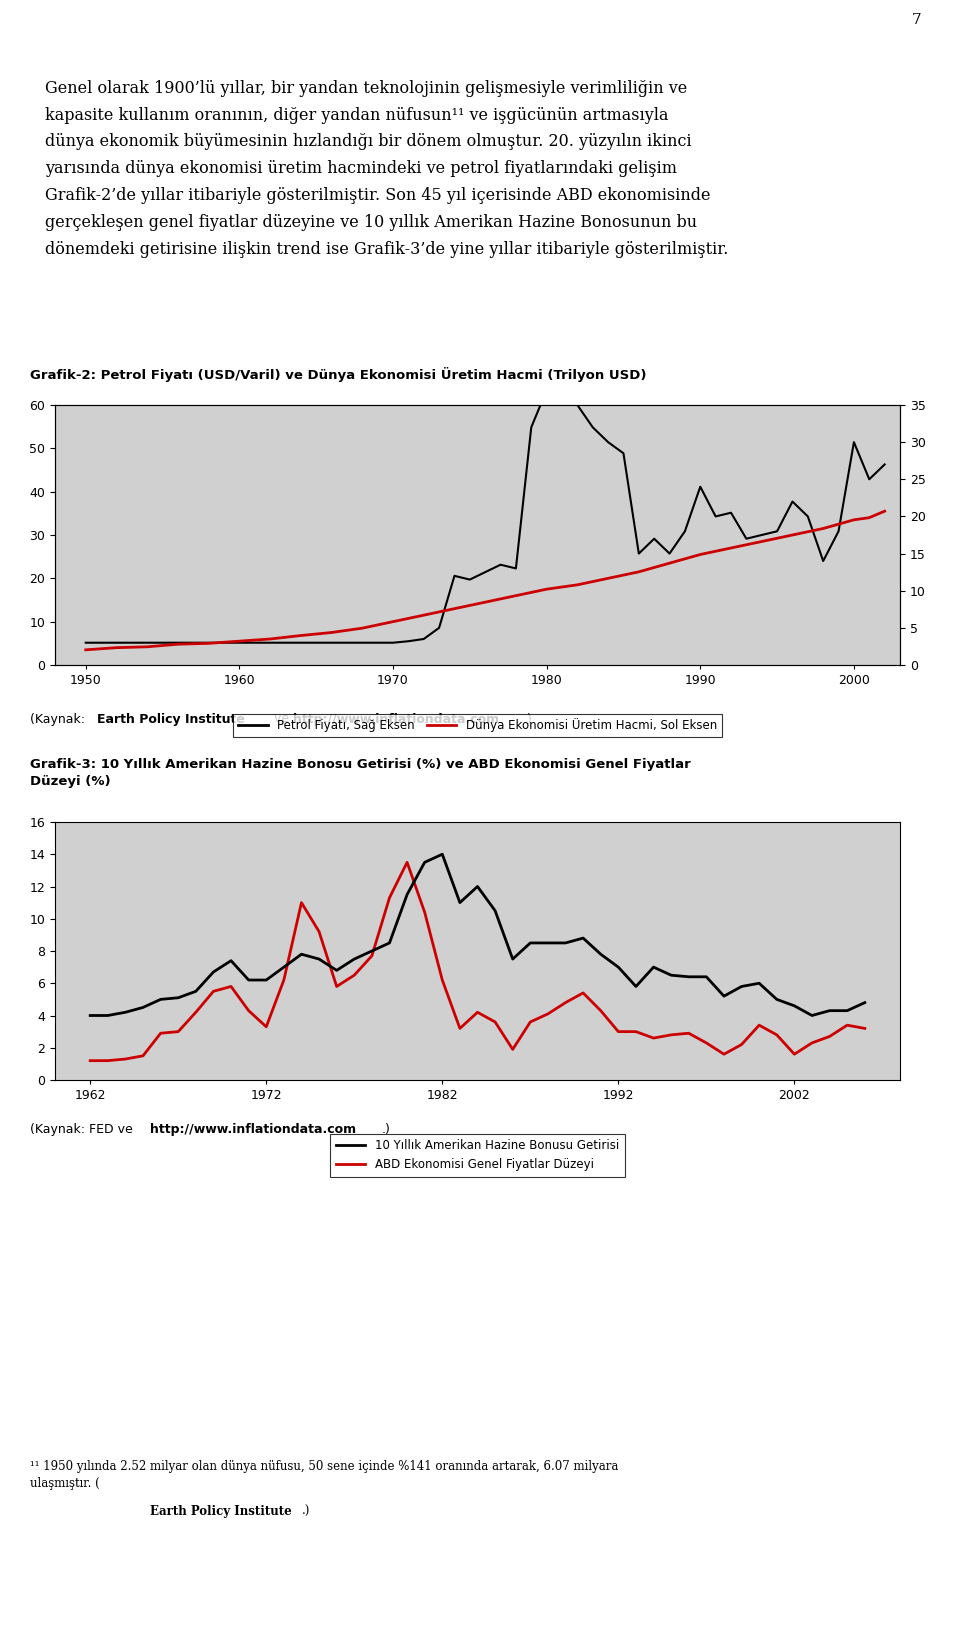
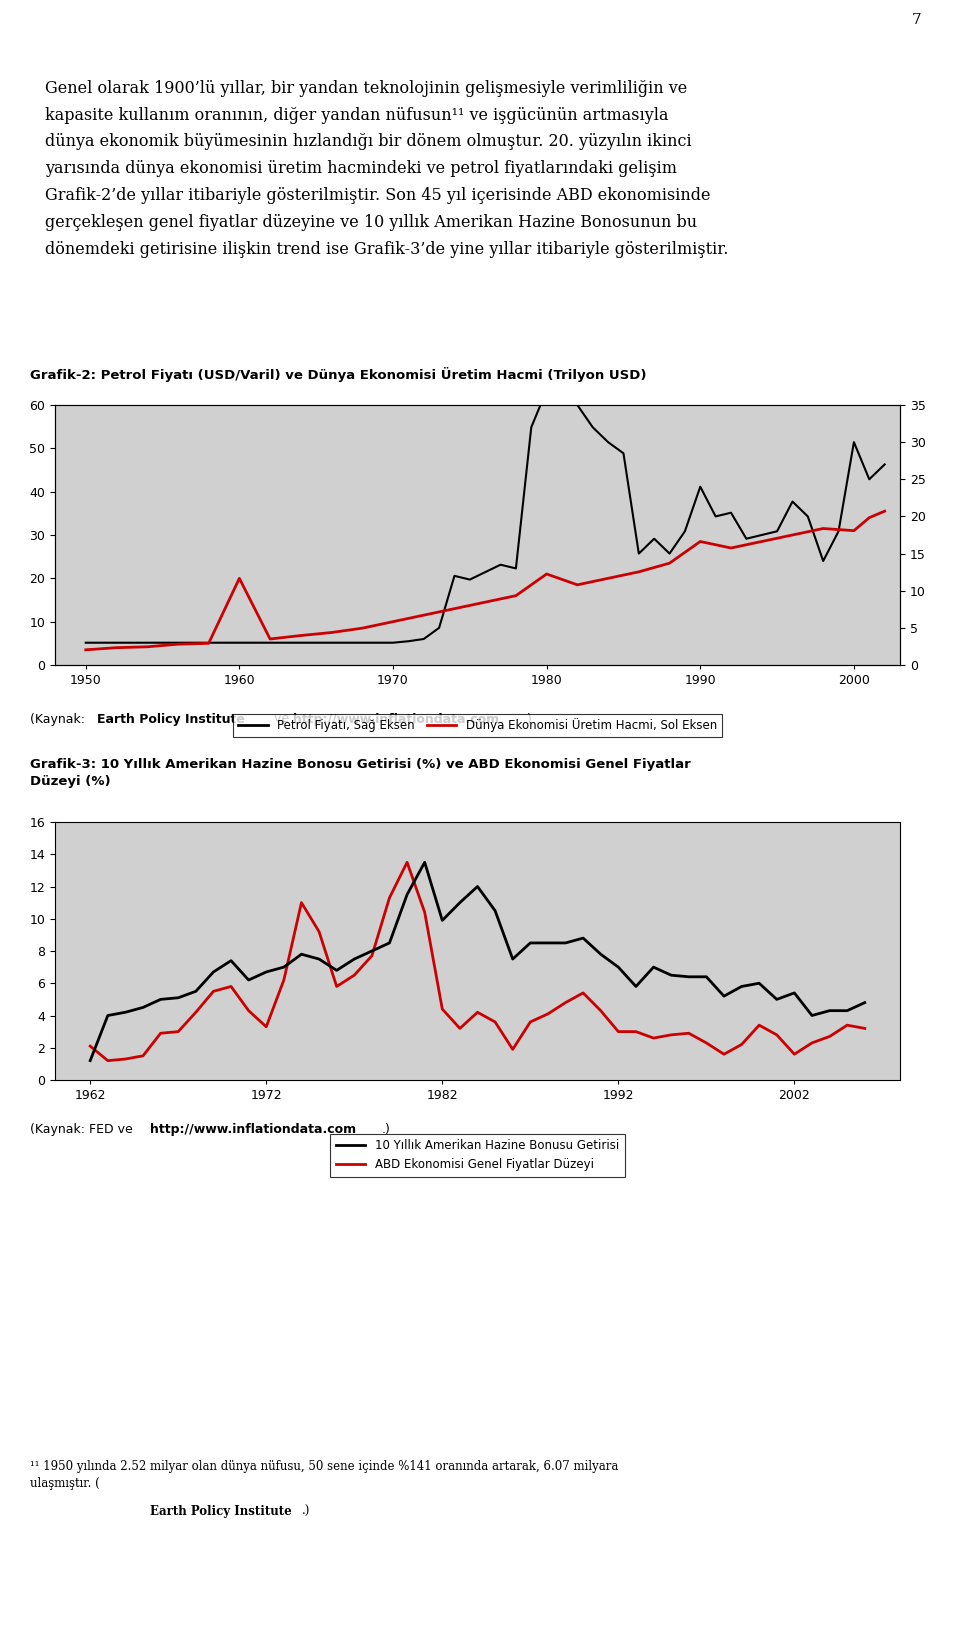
Dünya Ekonomisi Üretim Hacmi, Sol Eksen/1960: 5.5 -> 20.0
Dünya Ekonomisi Üretim Hacmi, Sol Eksen/1980: 17.5 -> 21.0
Dünya Ekonomisi Üretim Hacmi, Sol Eksen/1990: 25.5 -> 28.5
Dünya Ekonomisi Üretim Hacmi, Sol Eksen/2000: 33.5 -> 31.0
10 Yıllık Amerikan Hazine Bonusu Getirisi/1962: 4.0 -> 1.2
ABD Ekonomisi Genel Fiyatlar Düzeyi/1962: 1.2 -> 2.1
10 Yıllık Amerikan Hazine Bonusu Getirisi/1972: 6.2 -> 6.7
10 Yıllık Amerikan Hazine Bonusu Getirisi/1982: 14.0 -> 9.9
ABD Ekonomisi Genel Fiyatlar Düzeyi/1982: 6.2 -> 4.4
10 Yıllık Amerikan Hazine Bonusu Getirisi/2002: 4.6 -> 5.4
